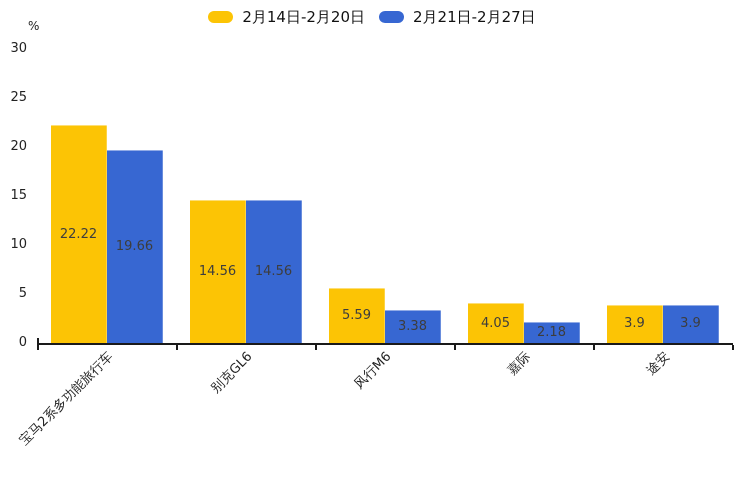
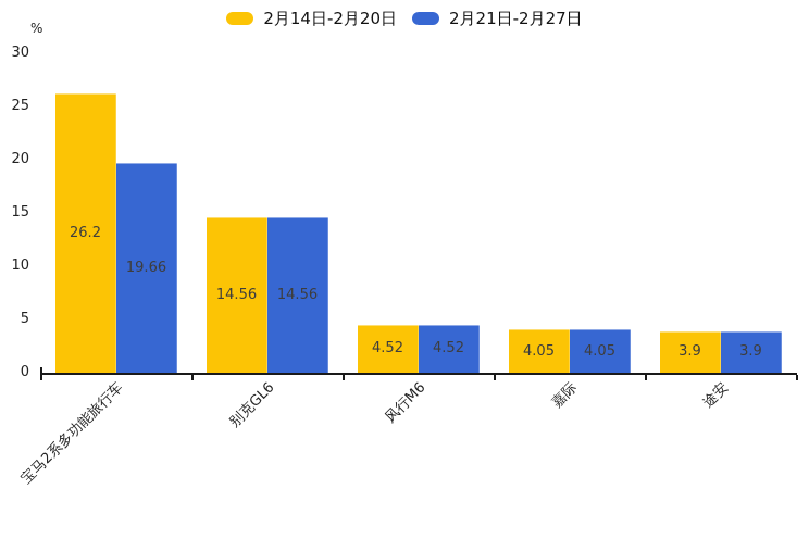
2月14日-2月20日/宝马2系多功能旅行车: 22.22 -> 26.2
2月14日-2月20日/风行M6: 5.59 -> 4.52
2月21日-2月27日/风行M6: 3.38 -> 4.52
2月21日-2月27日/嘉际: 2.18 -> 4.05
